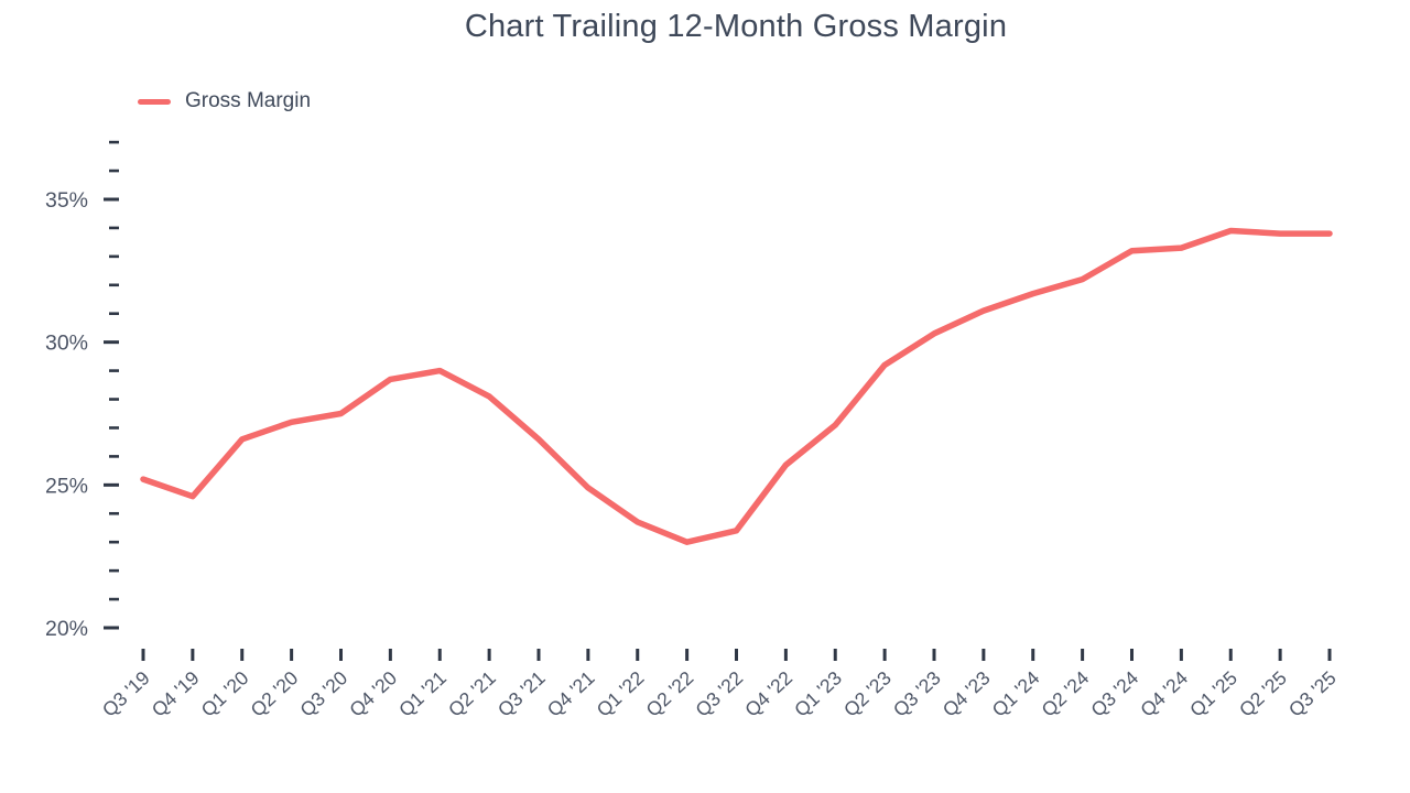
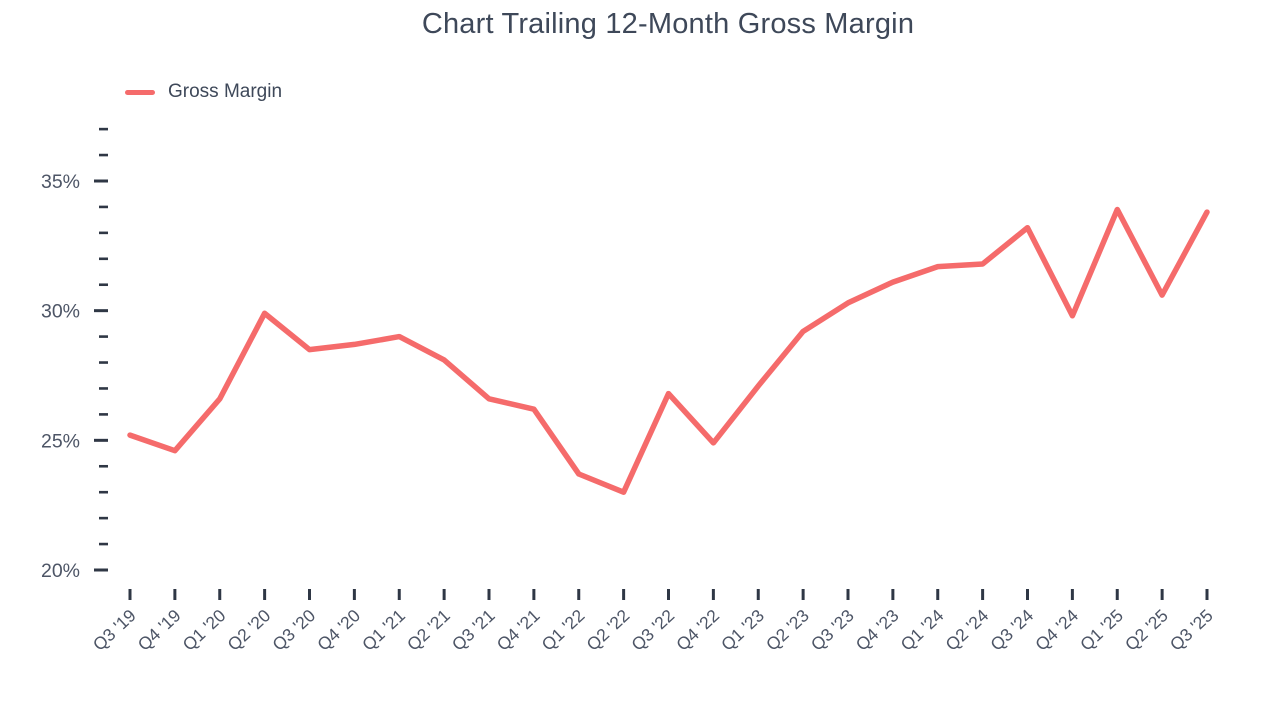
Q2 '20: 27.2% -> 29.9%
Q3 '20: 27.5% -> 28.5%
Q4 '21: 24.9% -> 26.2%
Q3 '22: 23.4% -> 26.8%
Q4 '22: 25.7% -> 24.9%
Q2 '24: 32.2% -> 31.8%
Q4 '24: 33.3% -> 29.8%
Q2 '25: 33.8% -> 30.6%
